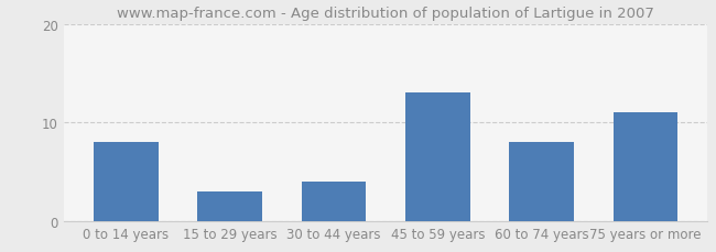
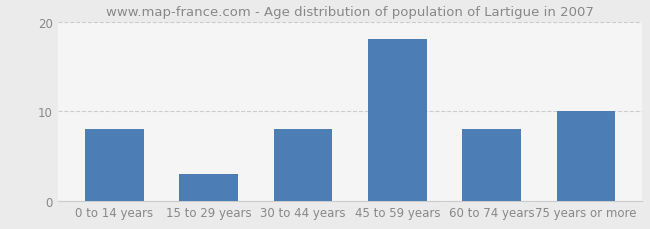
30 to 44 years: 4 -> 8
45 to 59 years: 13 -> 18
75 years or more: 11 -> 10
